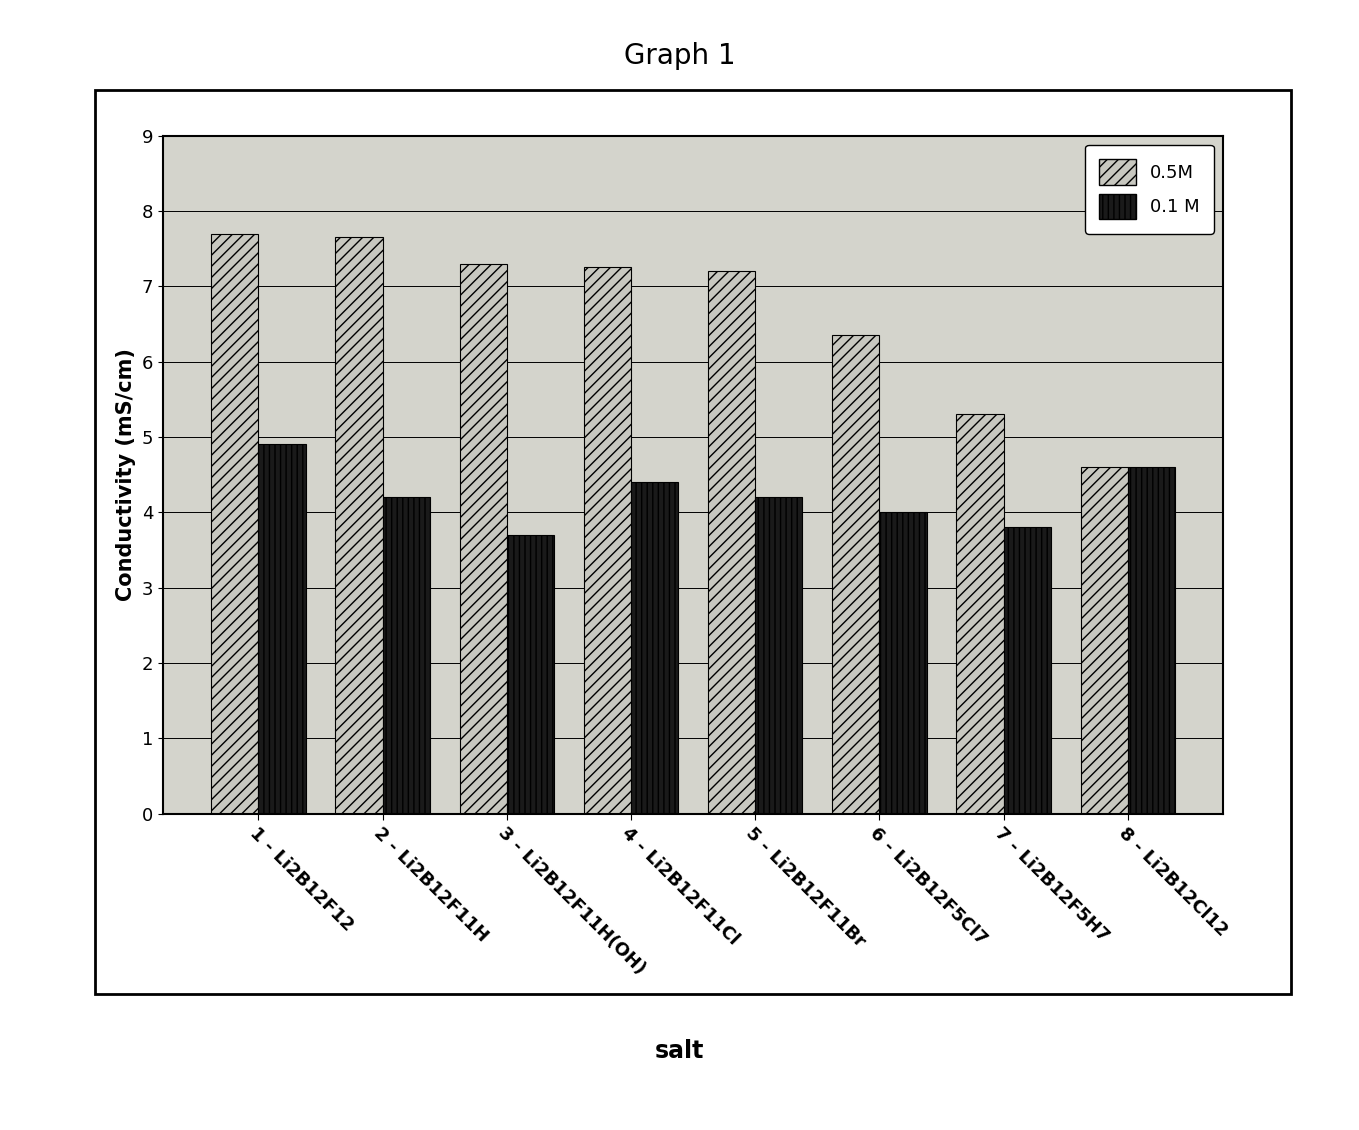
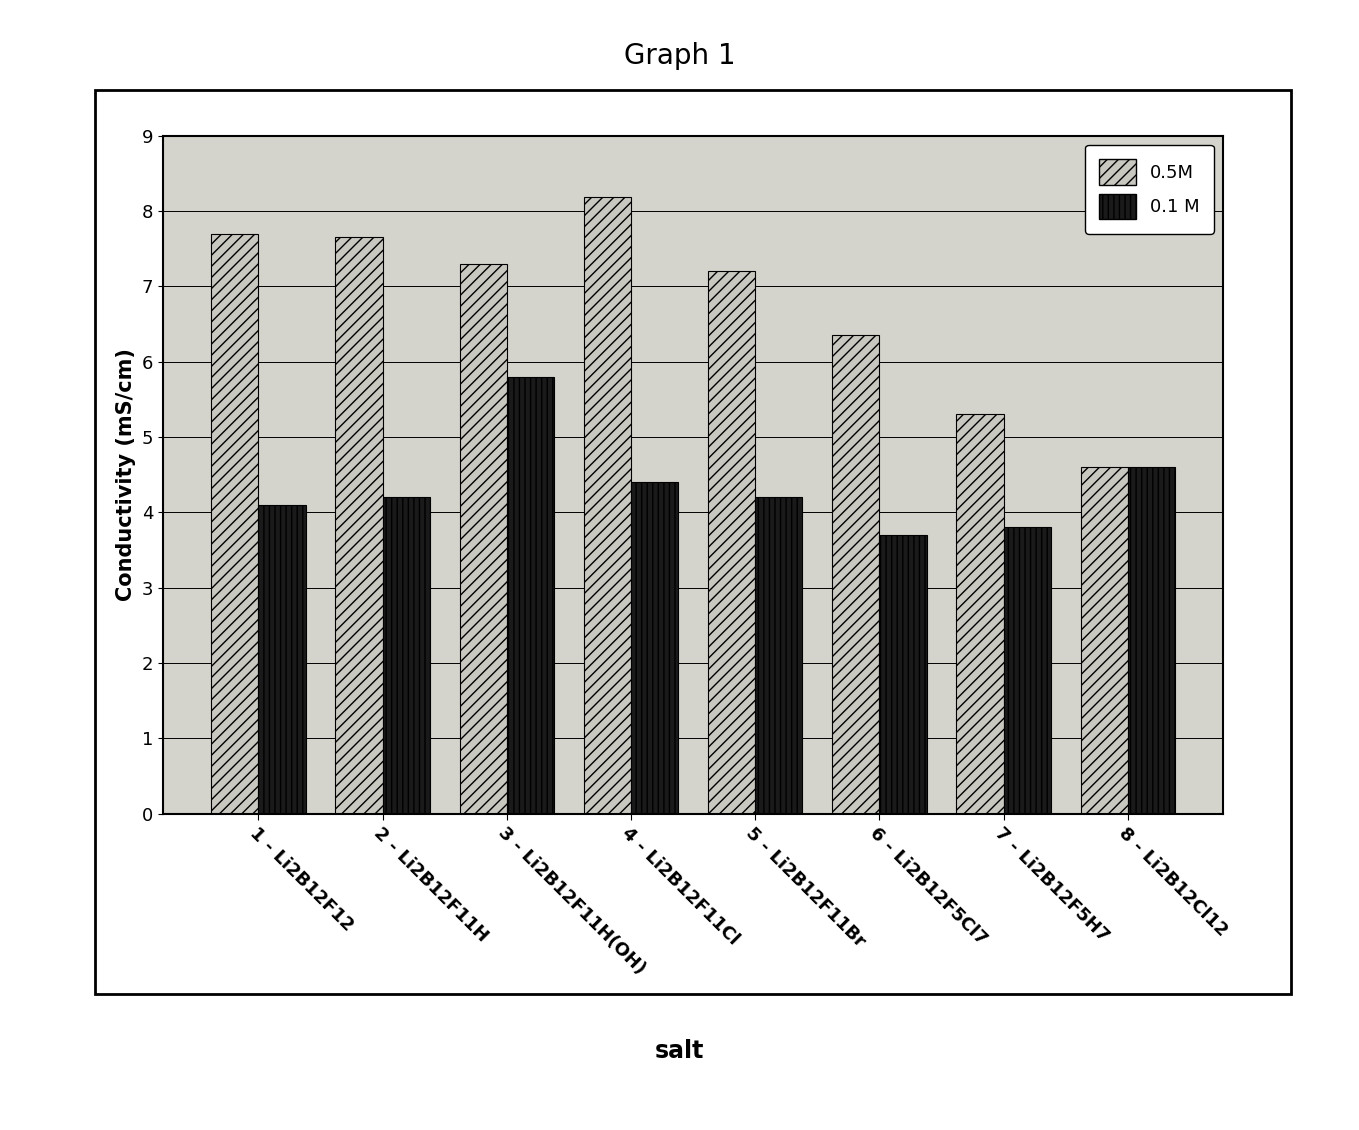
0.1 M/1 - Li2B12F12: 4.9 -> 4.1
0.1 M/3 - Li2B12F11H(OH): 3.7 -> 5.8
0.5M/4 - Li2B12F11Cl: 7.25 -> 8.18
0.1 M/6 - Li2B12F5Cl7: 4.0 -> 3.7
